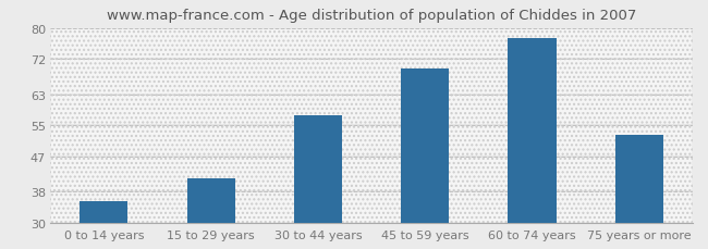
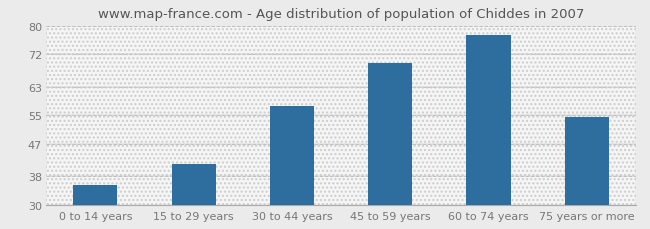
75 years or more: 52.5 -> 54.5
